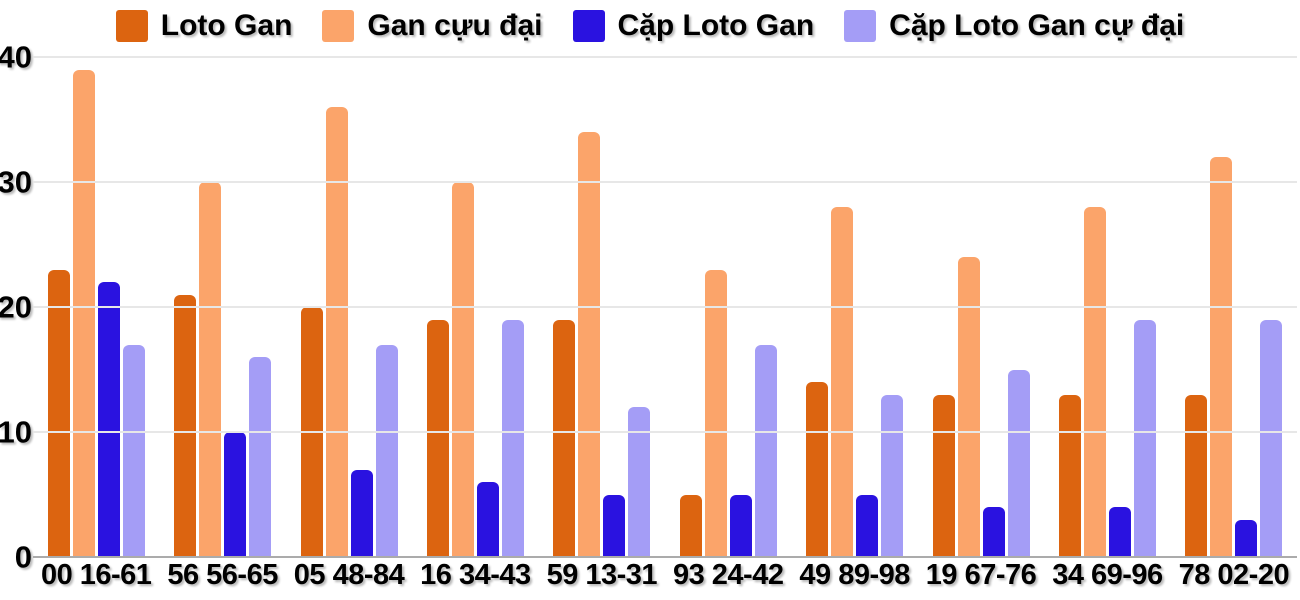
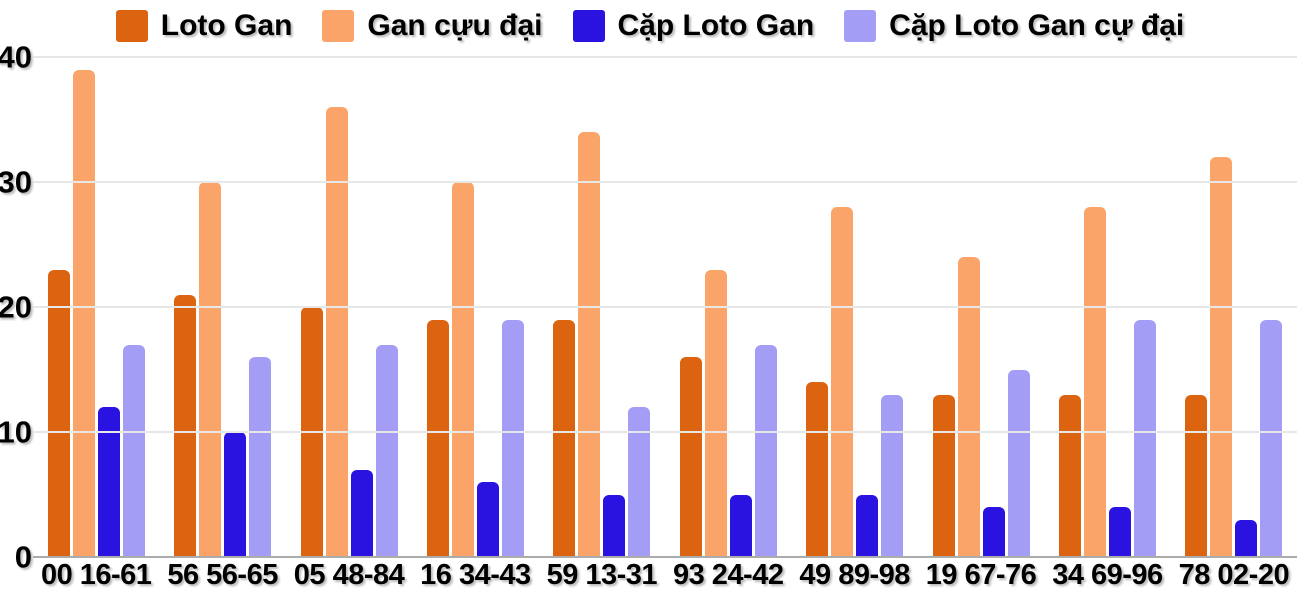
Cặp Loto Gan/00 16-61: 22 -> 12
Loto Gan/93 24-42: 5 -> 16
